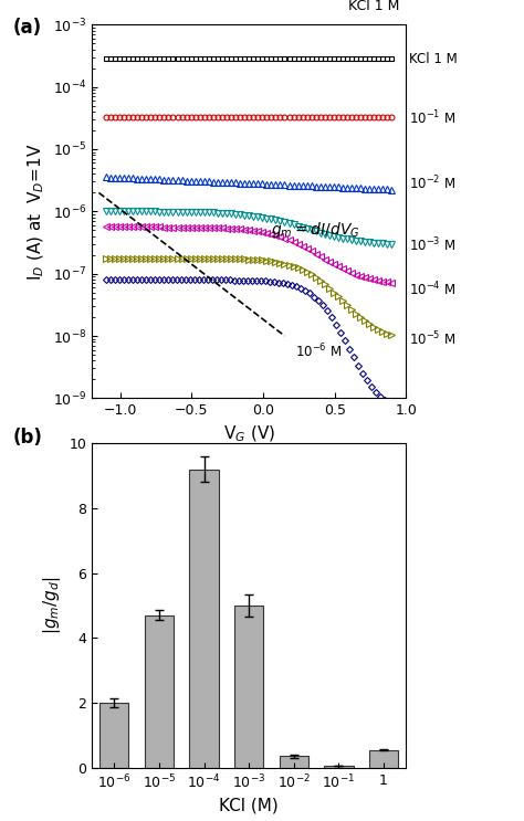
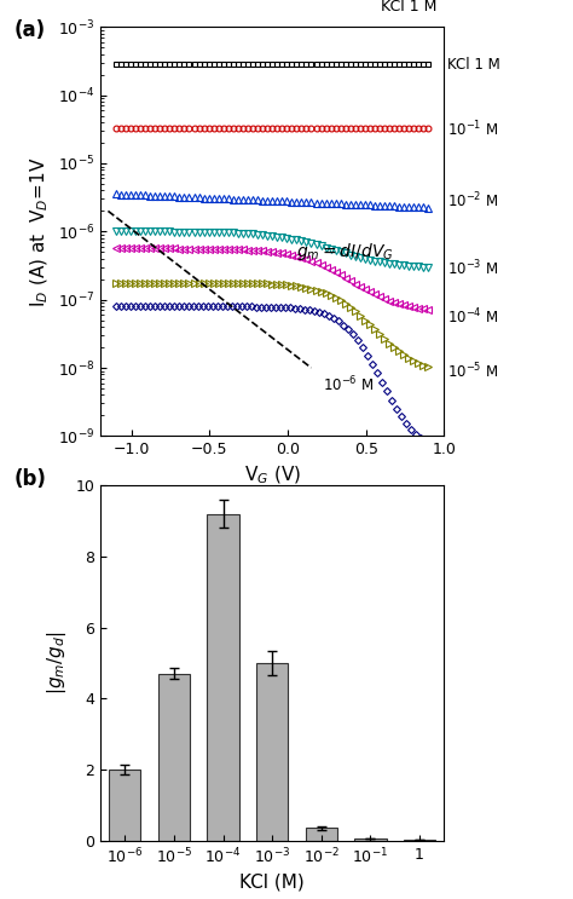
1: 0.55 -> 0.02
